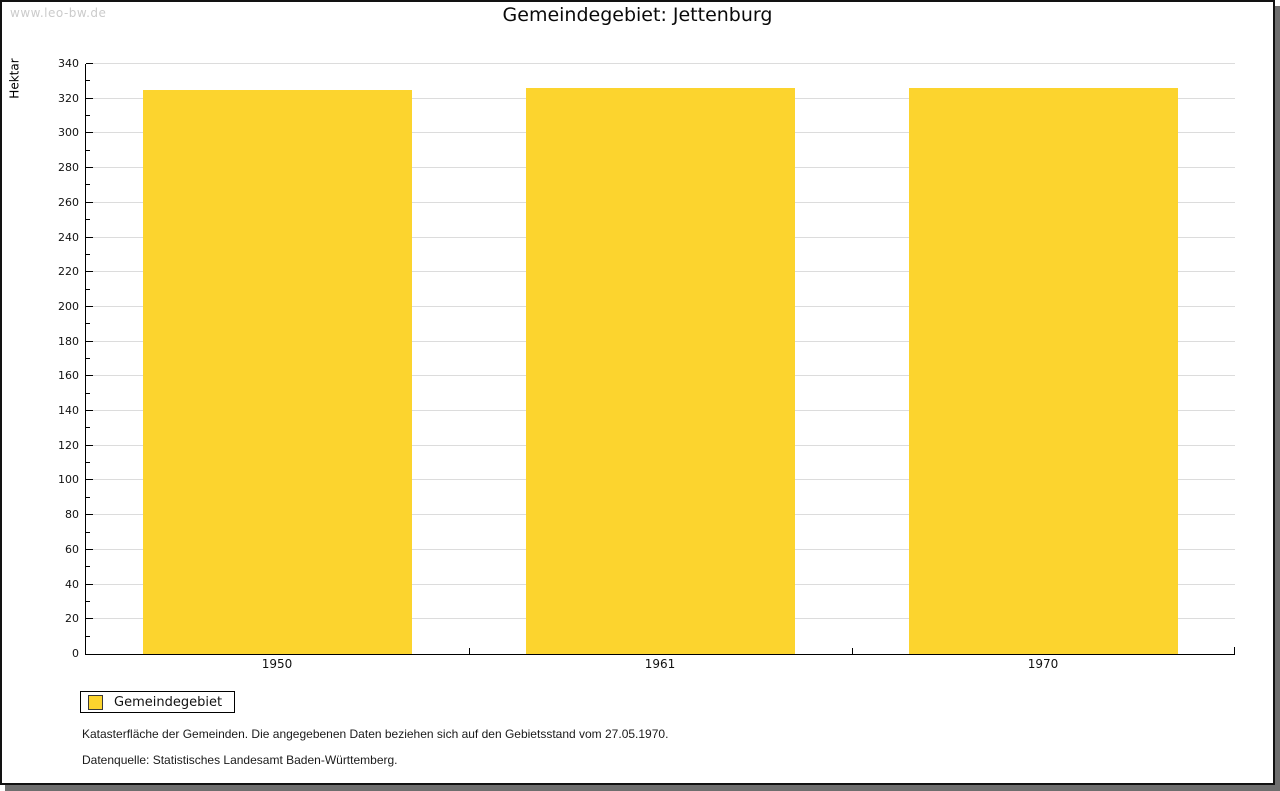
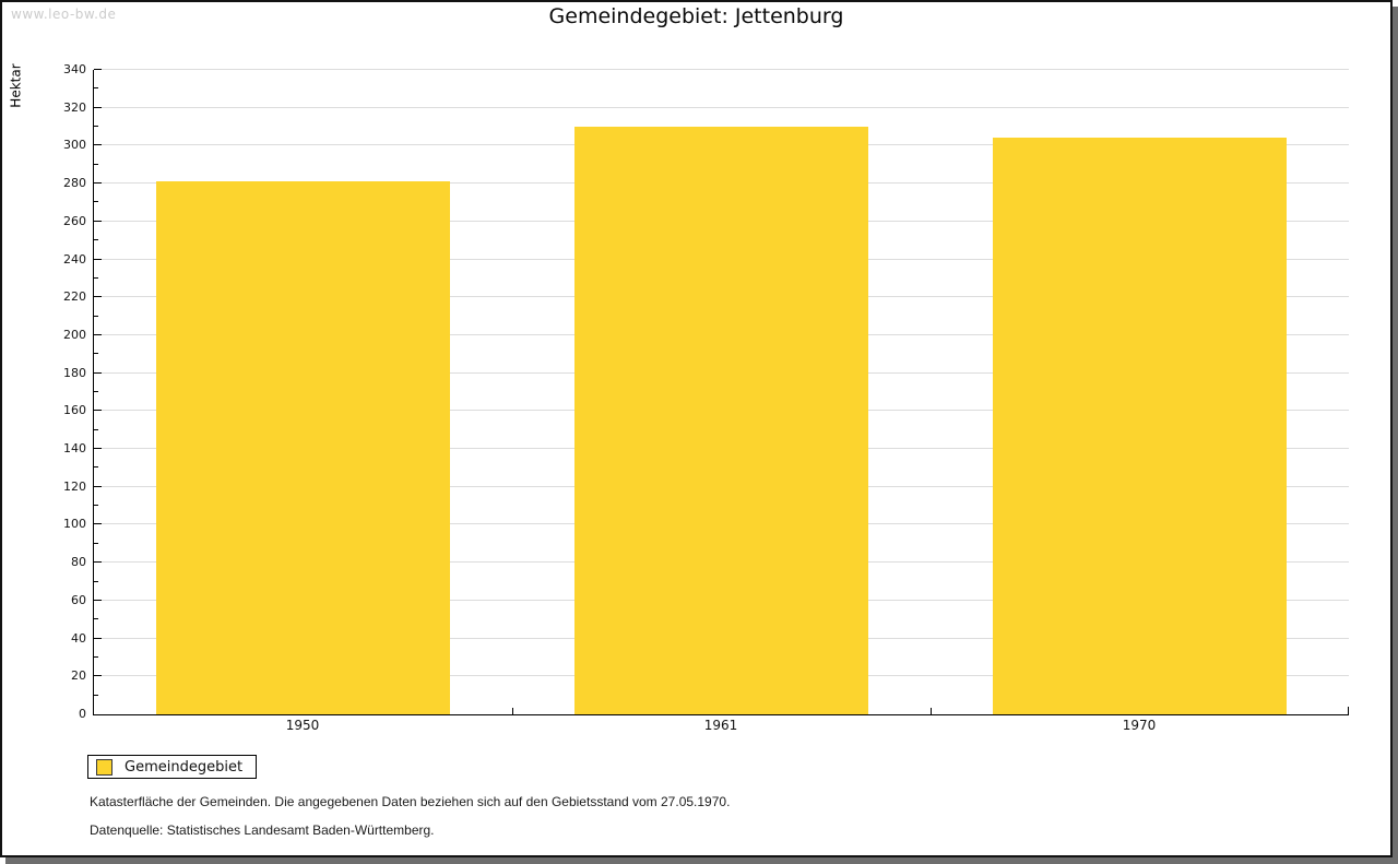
1950: 325 -> 281
1961: 326 -> 310
1970: 326 -> 304
